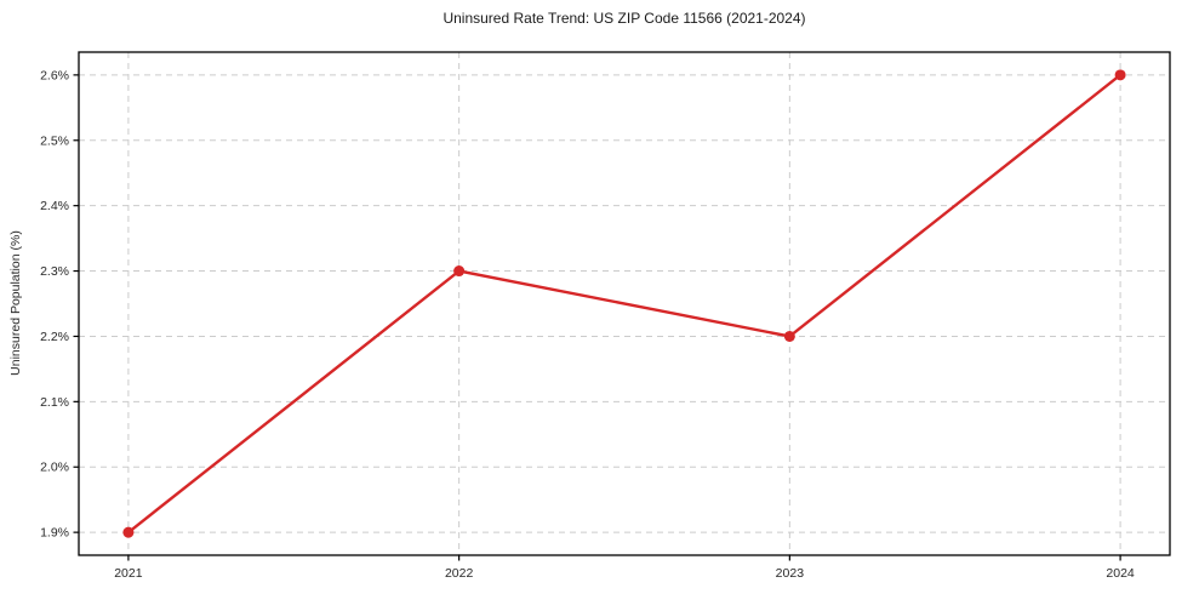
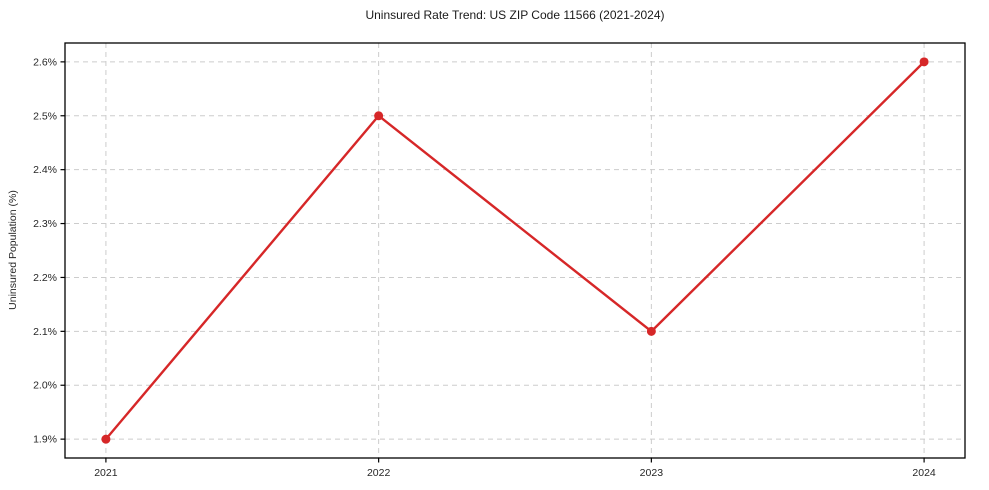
2022: 2.3% -> 2.5%
2023: 2.2% -> 2.1%
